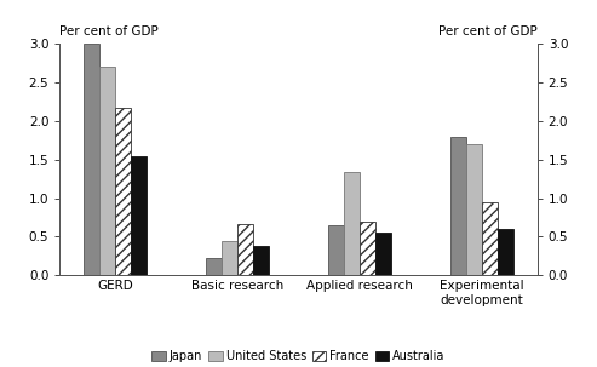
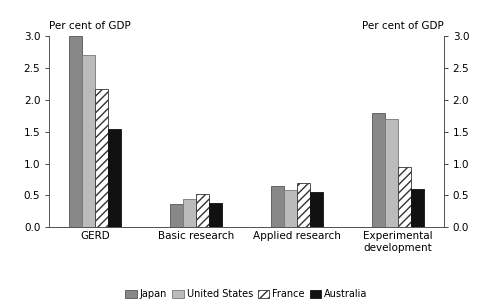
Japan/Basic research: 0.22 -> 0.37
France/Basic research: 0.66 -> 0.52
United States/Applied research: 1.34 -> 0.58
